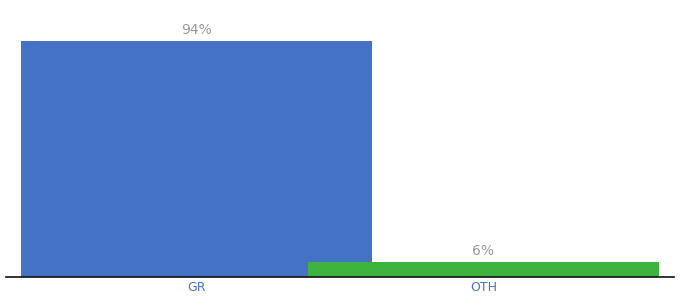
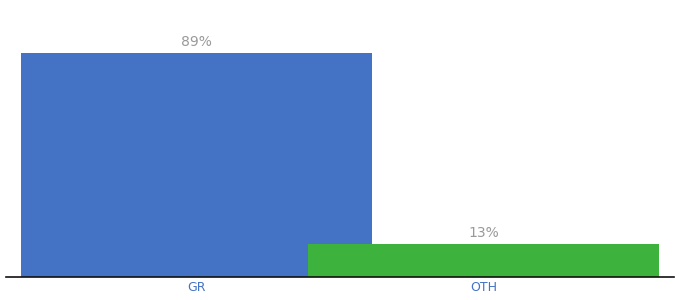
GR: 94% -> 89%
OTH: 6% -> 13%
